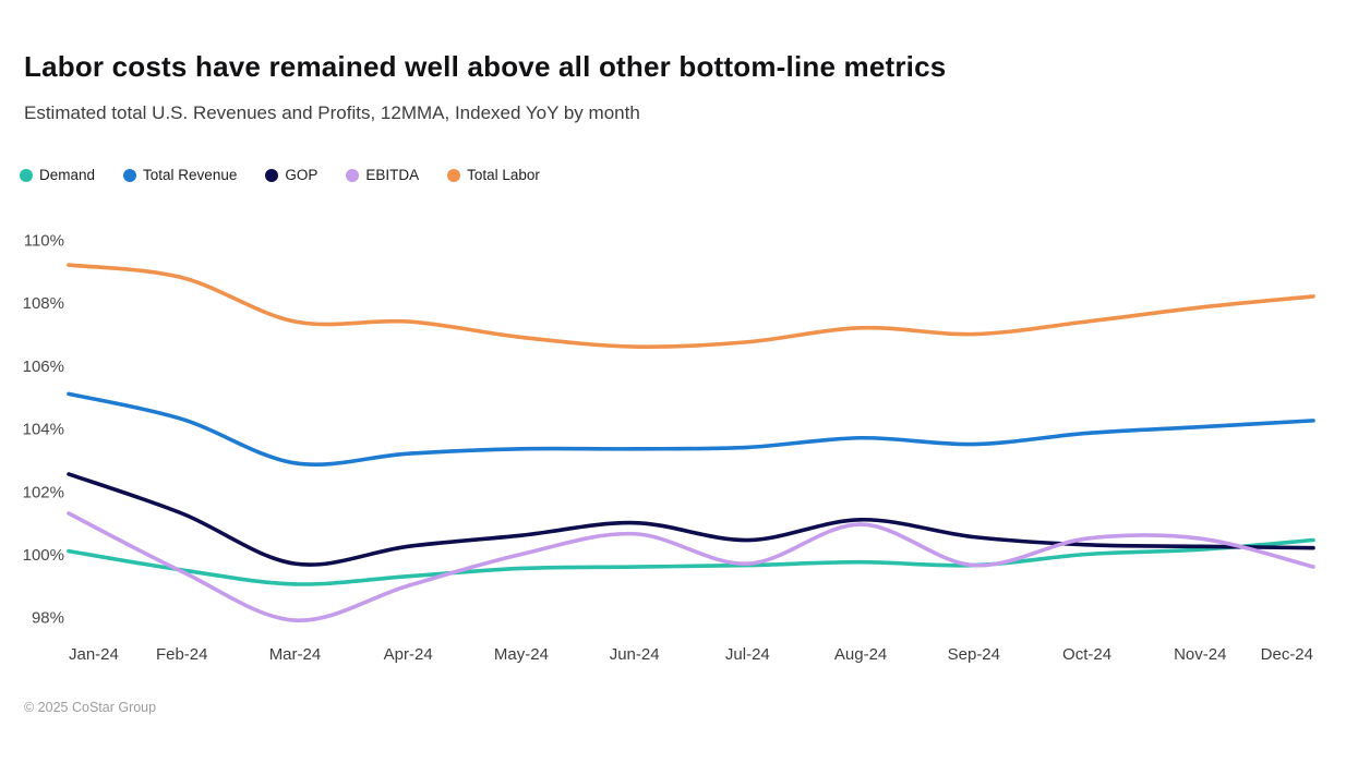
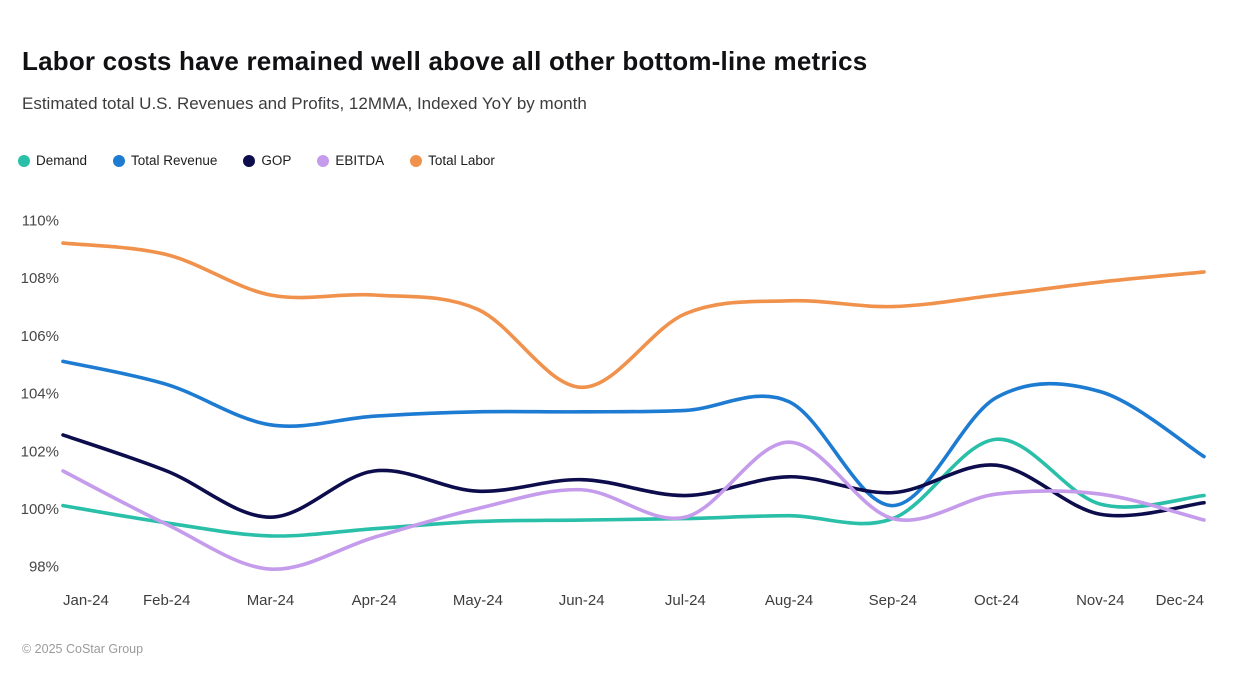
GOP/Apr-24: 100.2% -> 101.3%
Total Labor/Jun-24: 106.6% -> 104.2%
EBITDA/Aug-24: 101.0% -> 102.3%
Total Revenue/Sep-24: 103.5% -> 100.1%
Demand/Oct-24: 100.0% -> 102.4%
GOP/Oct-24: 100.3% -> 101.5%
GOP/Nov-24: 100.2% -> 99.8%
Total Revenue/Dec-24: 104.2% -> 101.8%
